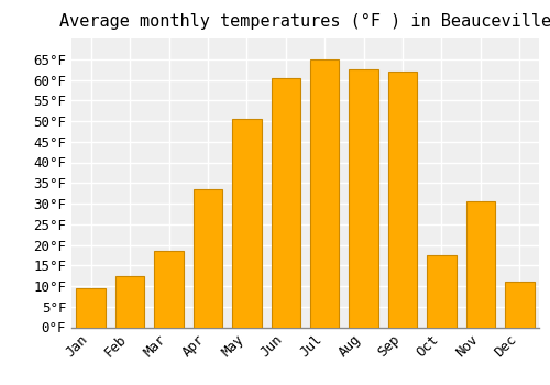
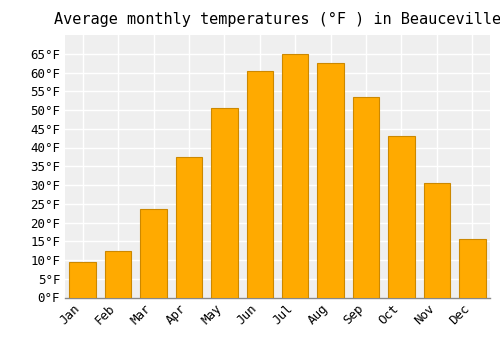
Mar: 18.5°F -> 23.5°F
Apr: 33.5°F -> 37.5°F
Sep: 62.0°F -> 53.5°F
Oct: 17.5°F -> 43.0°F
Dec: 11.0°F -> 15.5°F
